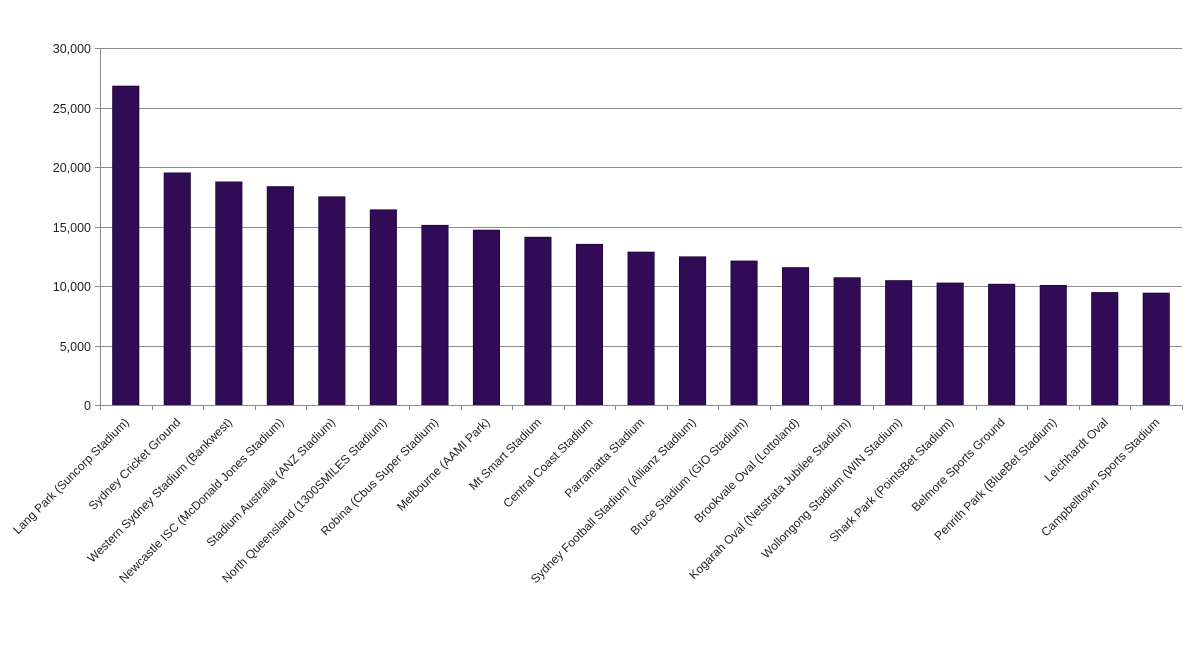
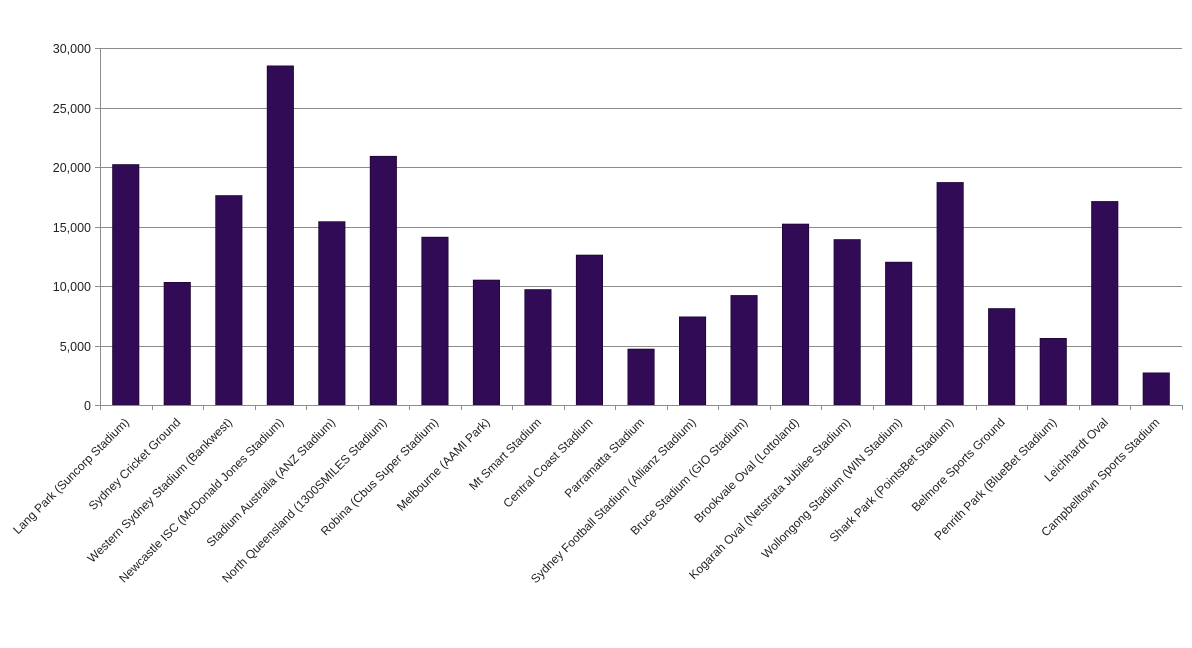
Lang Park (Suncorp Stadium): 26800 -> 20200
Sydney Cricket Ground: 19500 -> 10300
Western Sydney Stadium (Bankwest): 18800 -> 17600
Newcastle ISC (McDonald Jones Stadium): 18400 -> 28500
Stadium Australia (ANZ Stadium): 17500 -> 15400
North Queensland (1300SMILES Stadium): 16400 -> 20900
Robina (Cbus Super Stadium): 15100 -> 14100
Melbourne (AAMI Park): 14700 -> 10500
Mt Smart Stadium: 14100 -> 9700
Central Coast Stadium: 13500 -> 12600
Parramatta Stadium: 12800 -> 4700
Sydney Football Stadium (Allianz Stadium): 12400 -> 7400
Bruce Stadium (GIO Stadium): 12100 -> 9200
Brookvale Oval (Lottoland): 11600 -> 15200
Kogarah Oval (Netstrata Jubilee Stadium): 10700 -> 13900
Wollongong Stadium (WIN Stadium): 10400 -> 12000
Shark Park (PointsBet Stadium): 10200 -> 18700
Belmore Sports Ground: 10200 -> 8100
Penrith Park (BlueBet Stadium): 10000 -> 5600
Leichhardt Oval: 9400 -> 17100
Campbelltown Sports Stadium: 9400 -> 2700
